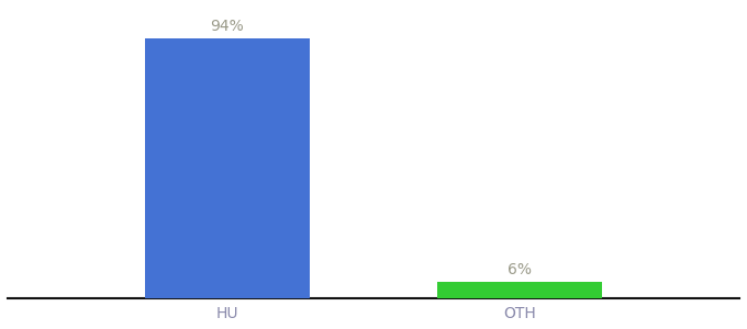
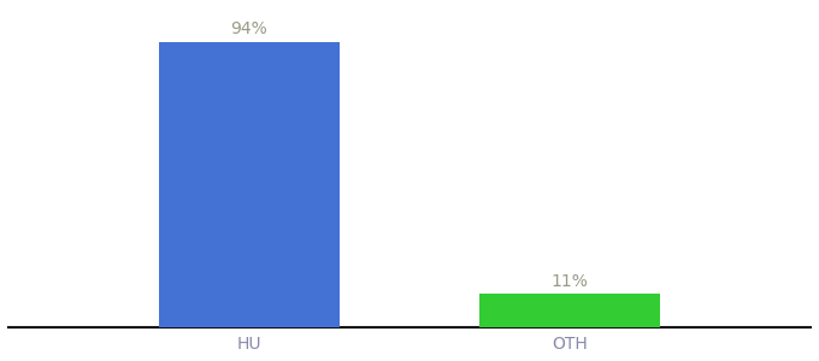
OTH: 6% -> 11%
